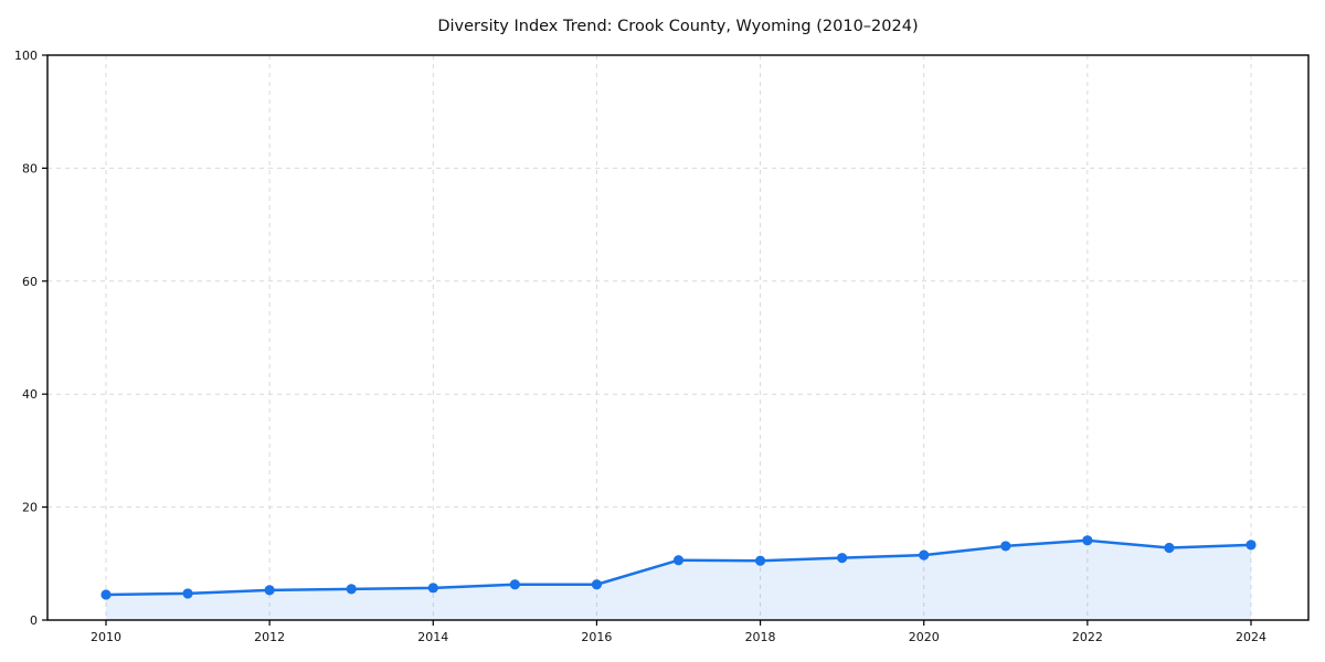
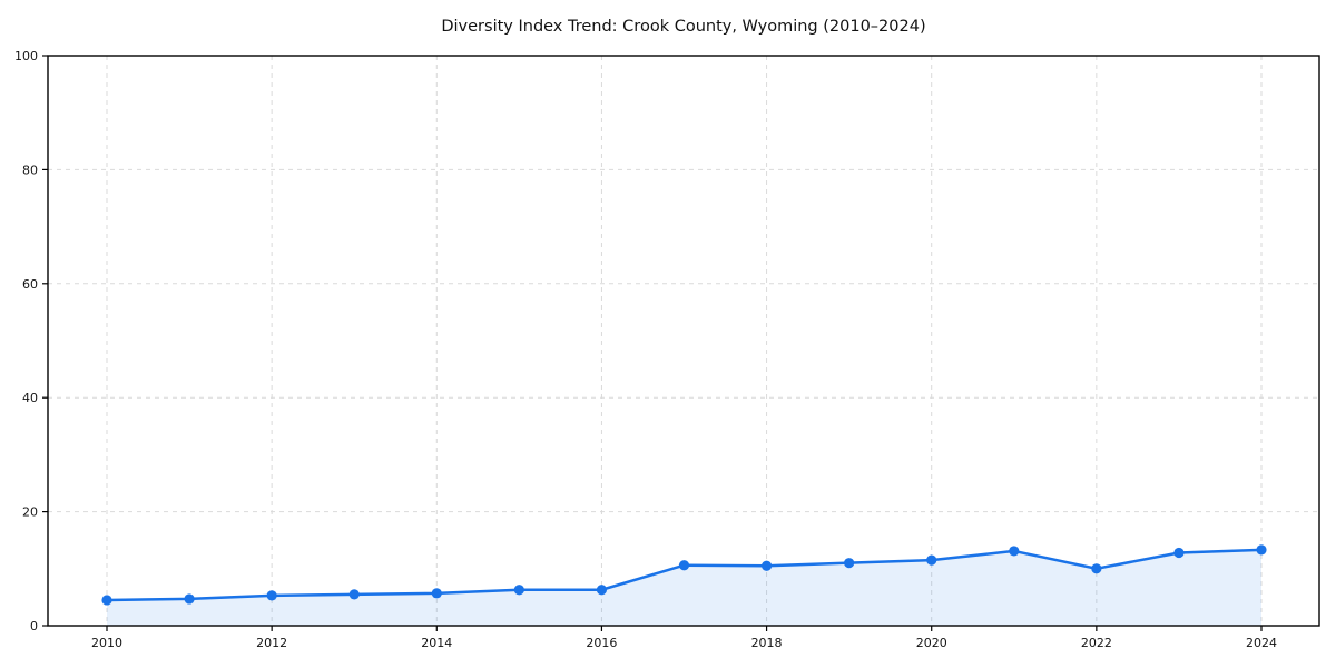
2022: 14 -> 10
